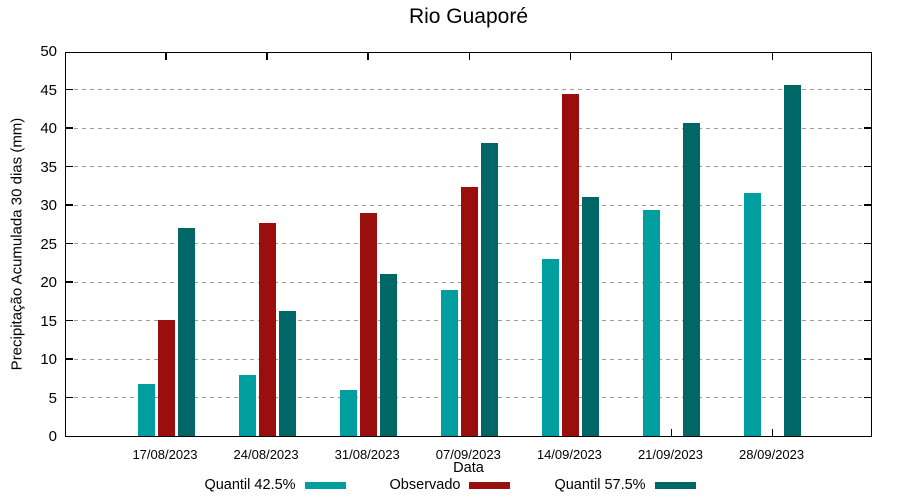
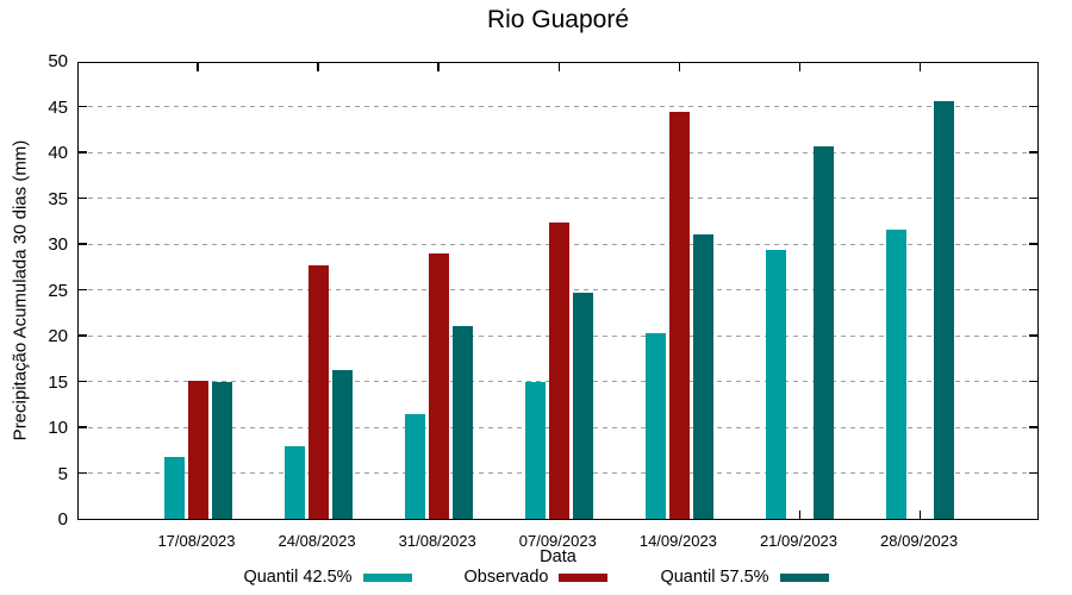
Quantil 57.5%/17/08/2023: 27 -> 15
Quantil 42.5%/31/08/2023: 6 -> 11
Quantil 42.5%/07/09/2023: 19 -> 15
Quantil 57.5%/07/09/2023: 38 -> 25
Quantil 42.5%/14/09/2023: 23 -> 20
